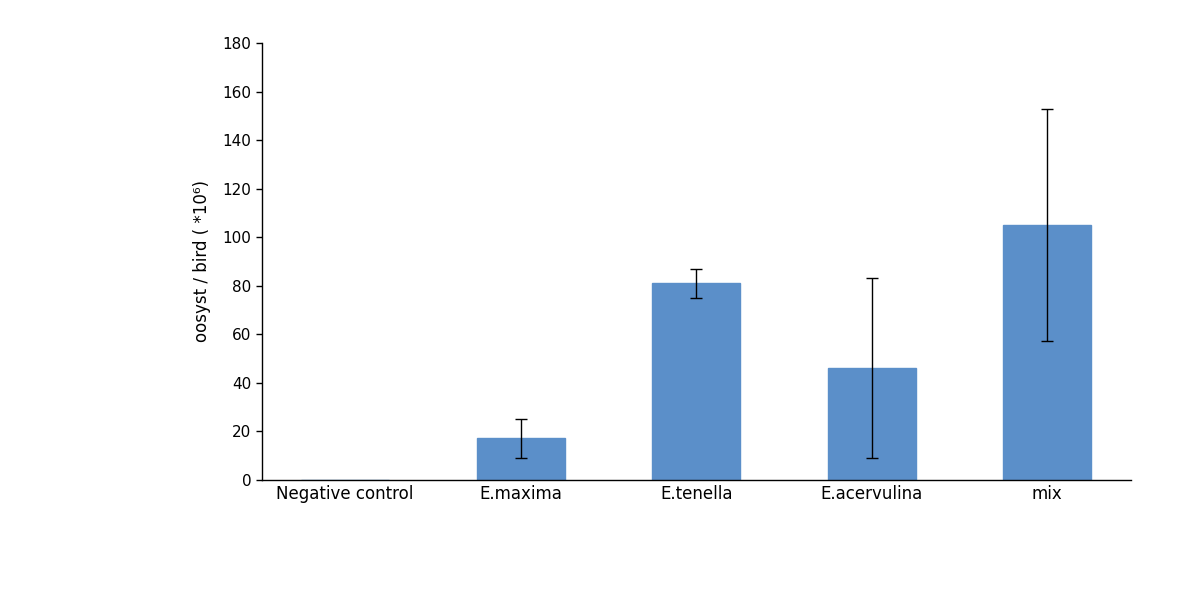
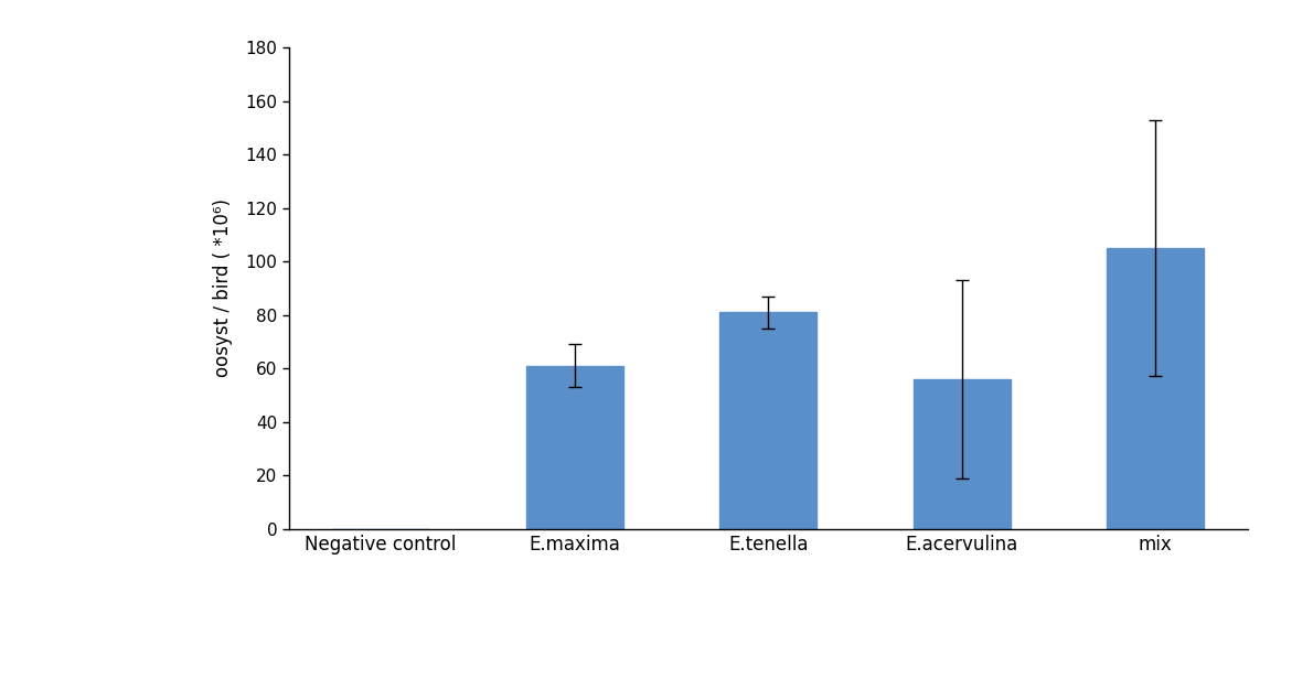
E.maxima: 17 -> 61
E.acervulina: 46 -> 56
